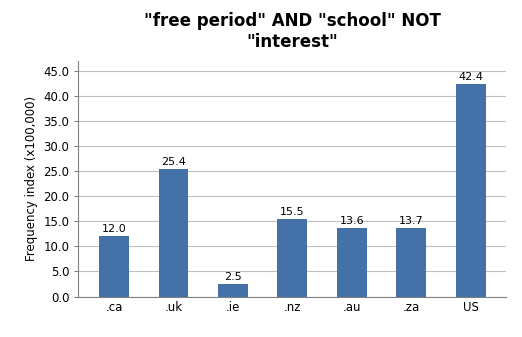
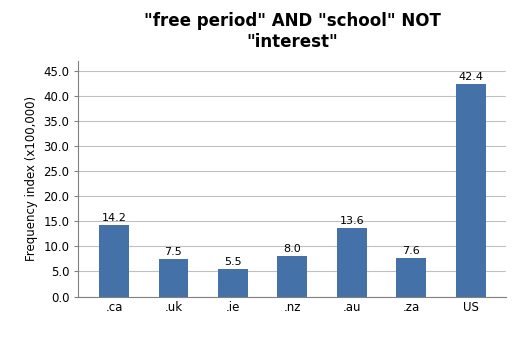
.ca: 12.0 -> 14.2
.uk: 25.4 -> 7.5
.ie: 2.5 -> 5.5
.nz: 15.5 -> 8.0
.za: 13.7 -> 7.6
